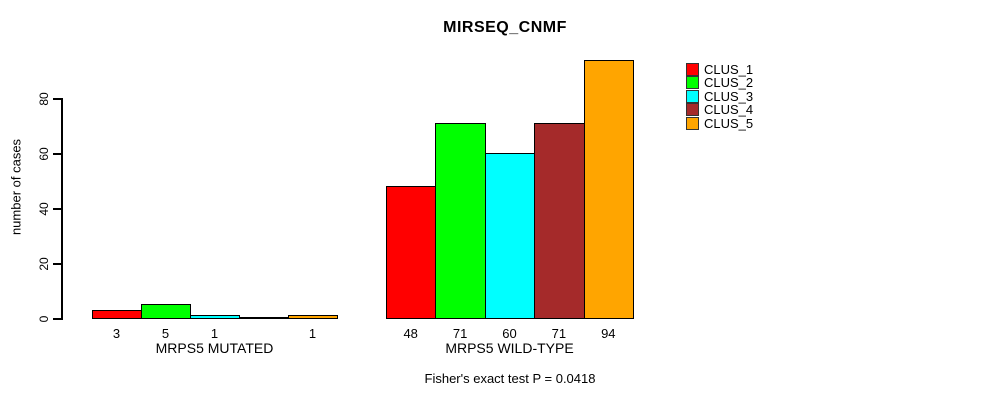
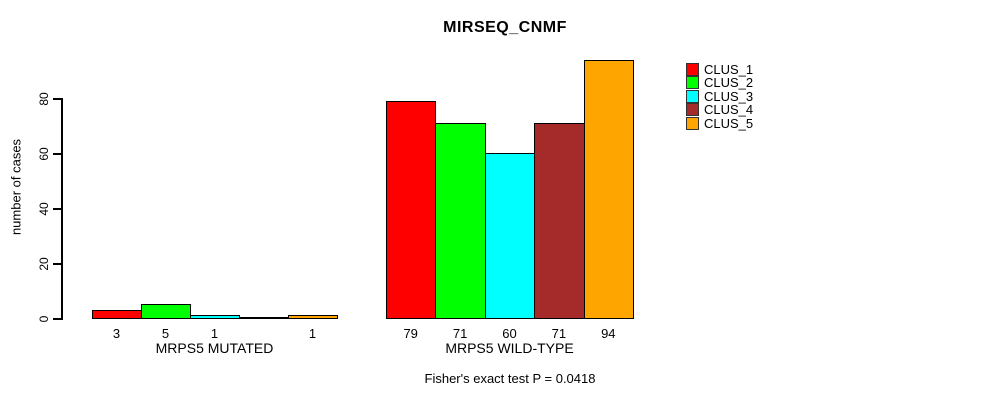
CLUS_1/MRPS5 WILD-TYPE: 48 -> 79
